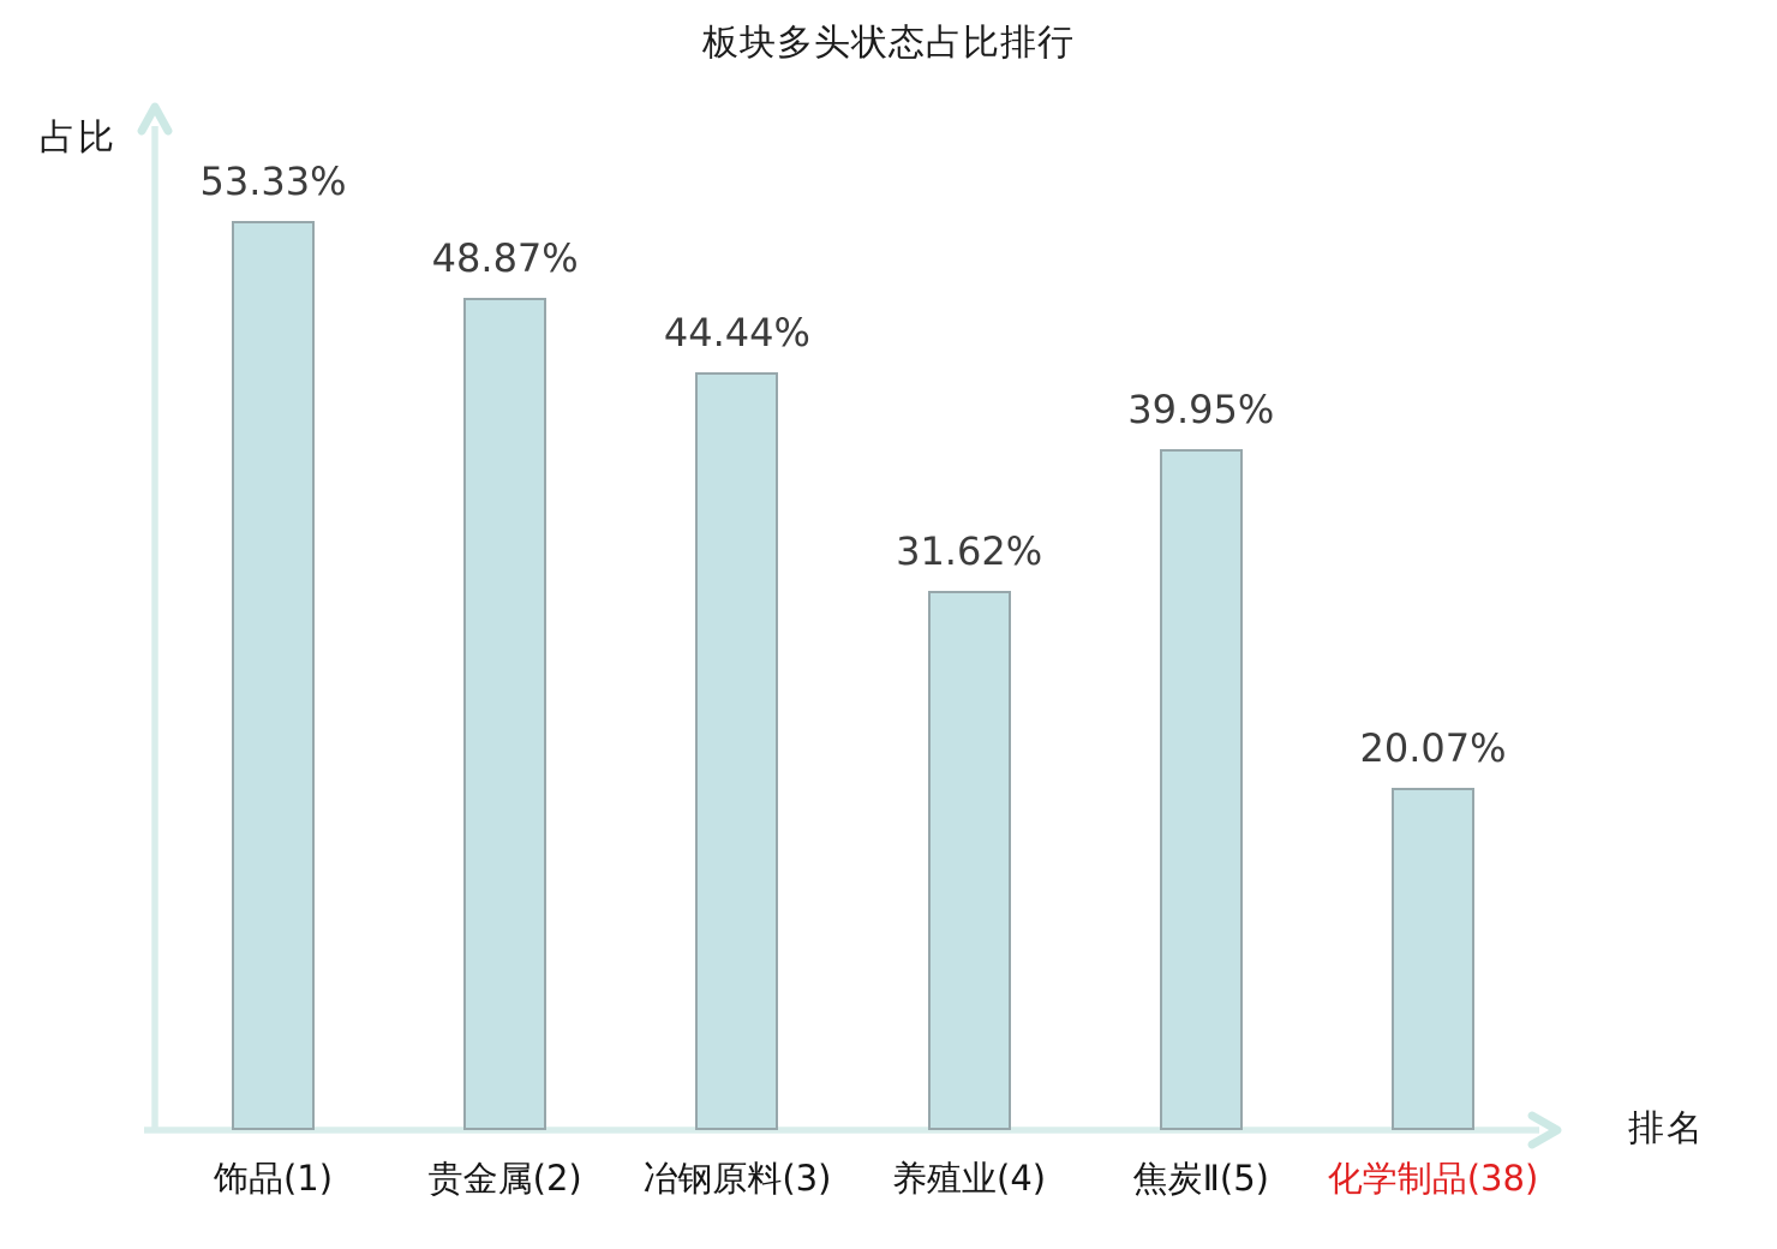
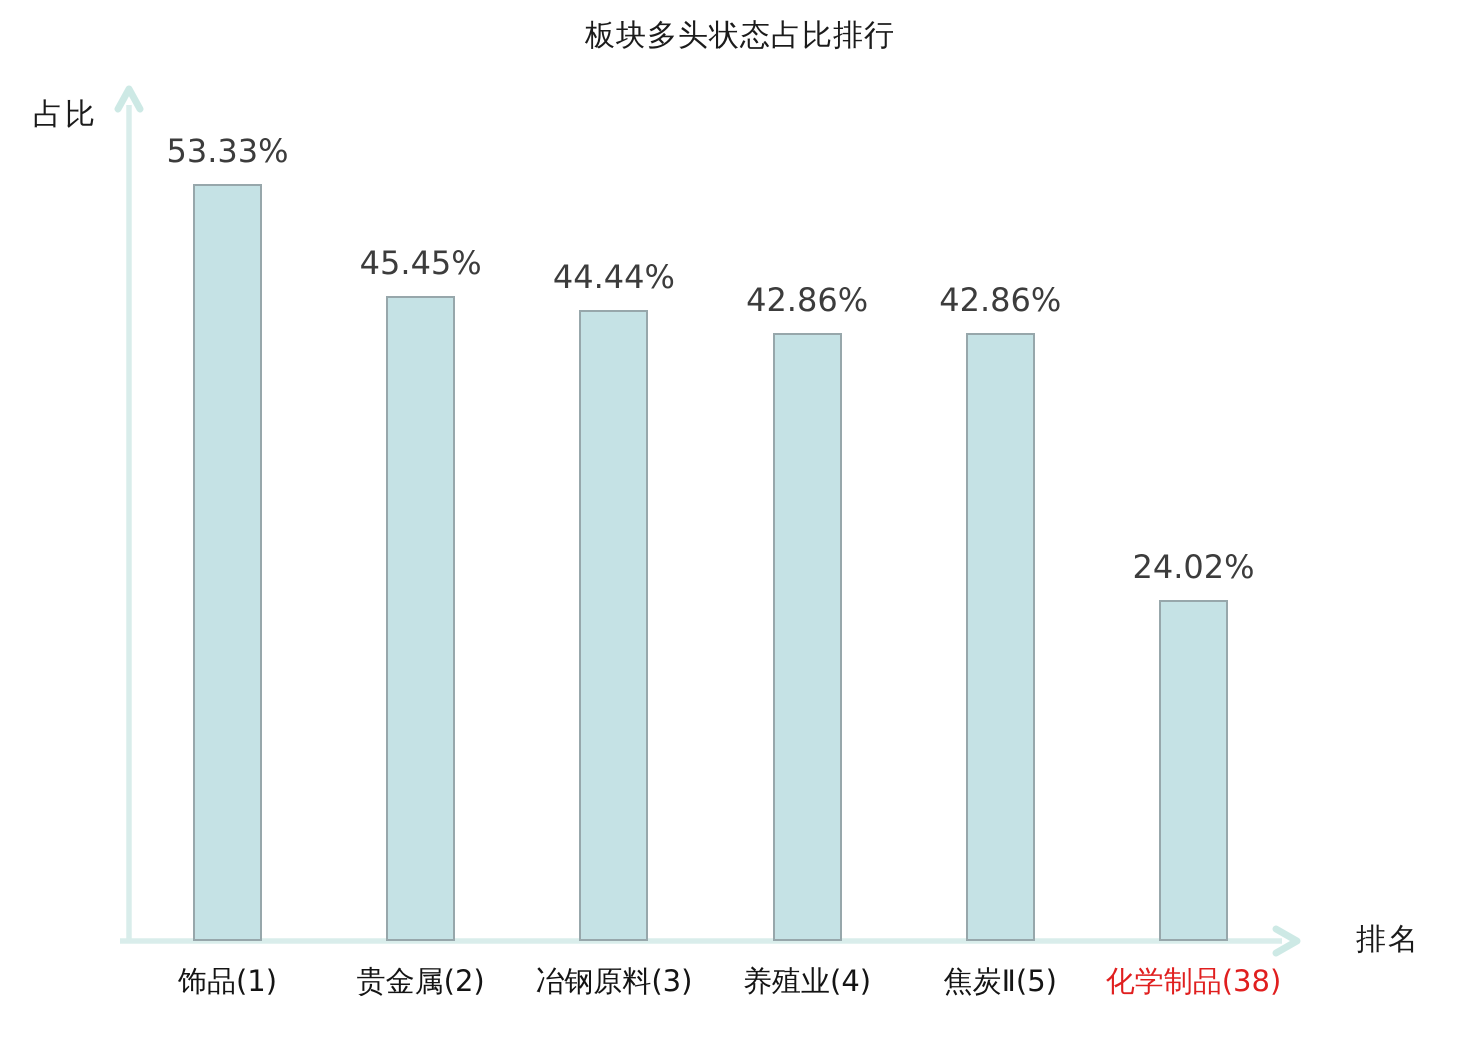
贵金属(2): 48.87% -> 45.45%
养殖业(4): 31.62% -> 42.86%
焦炭Ⅱ(5): 39.95% -> 42.86%
化学制品(38): 20.07% -> 24.02%
